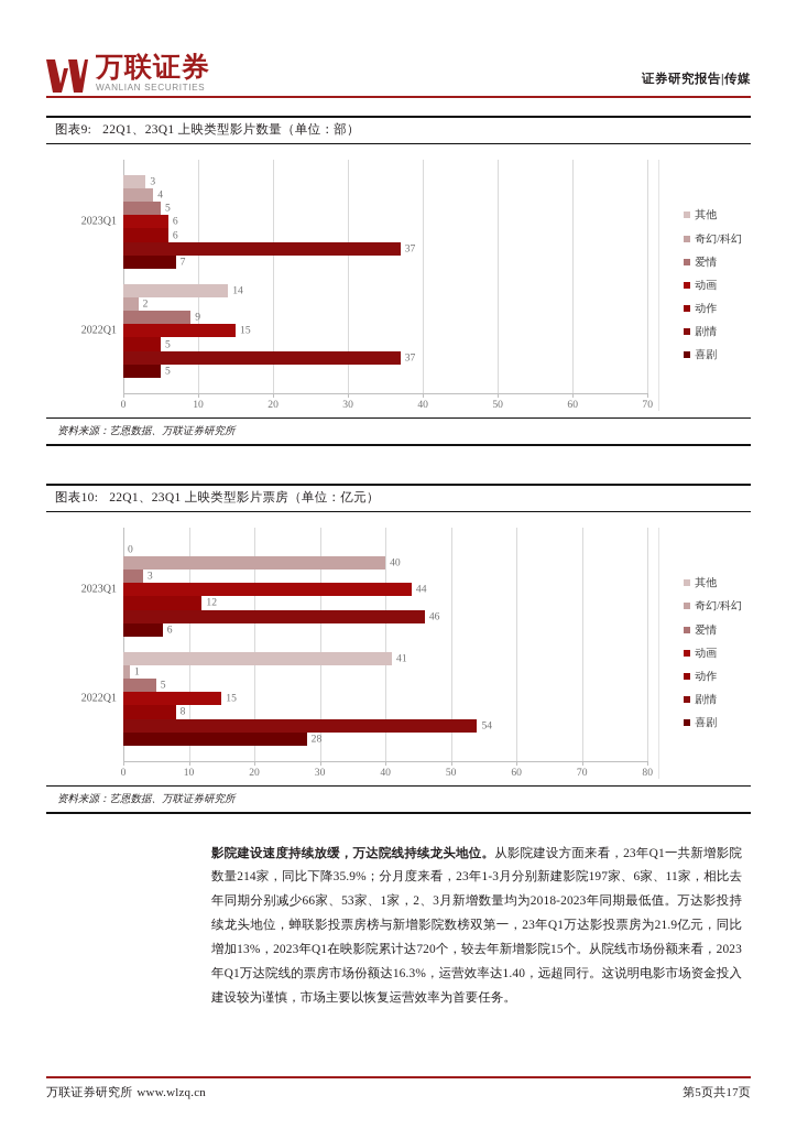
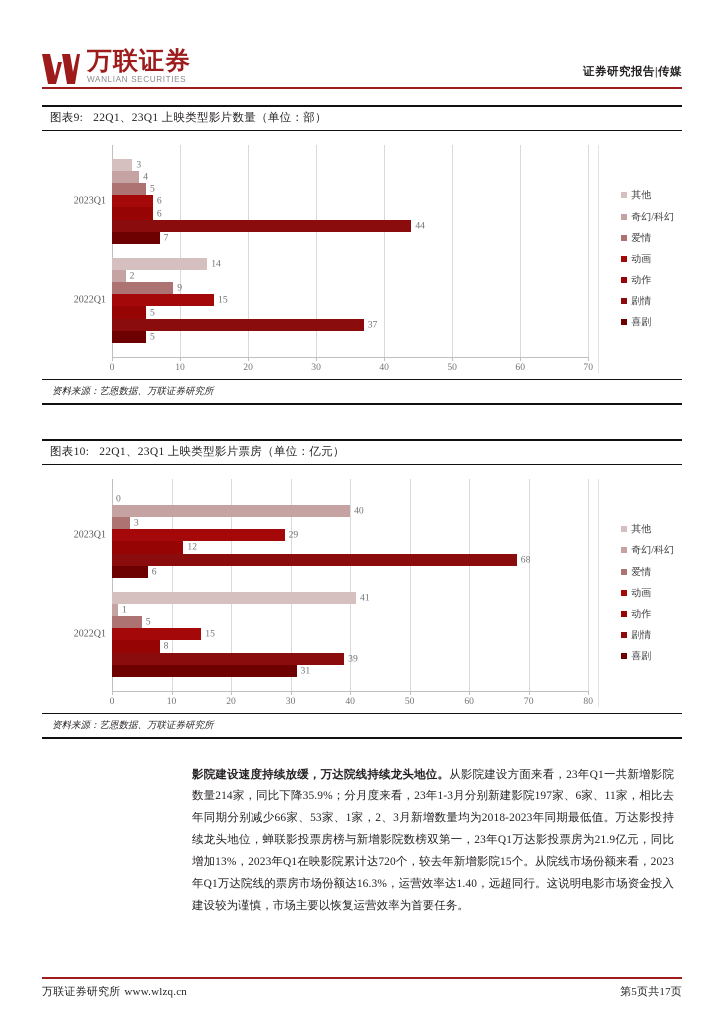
22Q1、23Q1 上映类型影片数量（单位：部）/剧情/2023Q1: 37 -> 44
22Q1、23Q1 上映类型影片票房（单位：亿元）/动画/2023Q1: 44 -> 29
22Q1、23Q1 上映类型影片票房（单位：亿元）/剧情/2023Q1: 46 -> 68
22Q1、23Q1 上映类型影片票房（单位：亿元）/剧情/2022Q1: 54 -> 39
22Q1、23Q1 上映类型影片票房（单位：亿元）/喜剧/2022Q1: 28 -> 31
